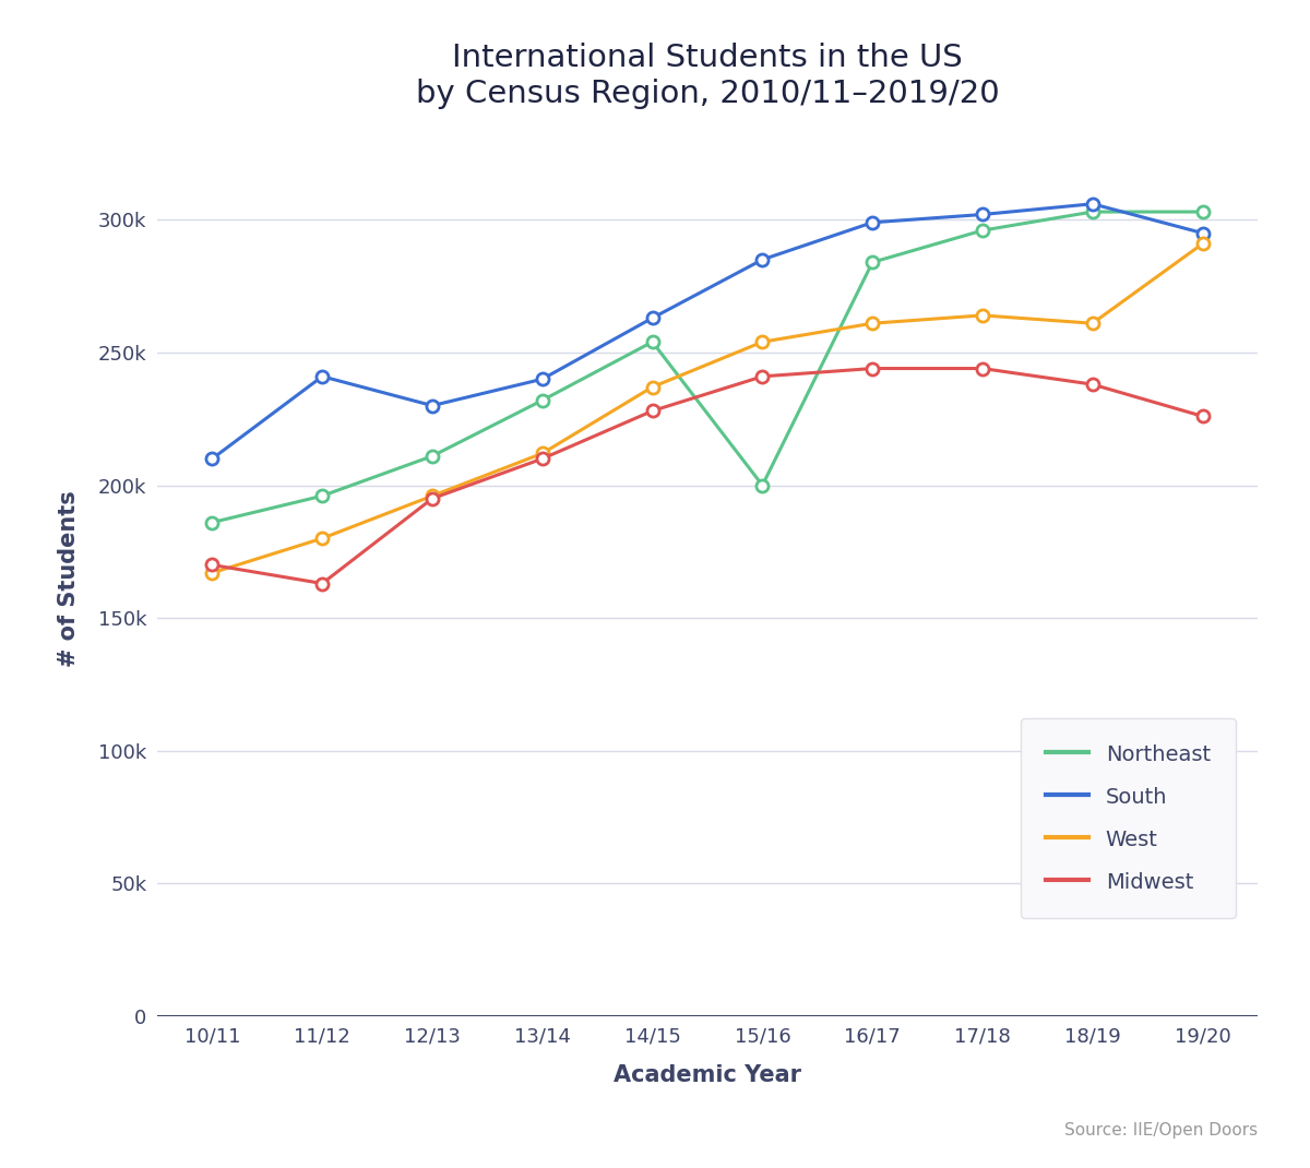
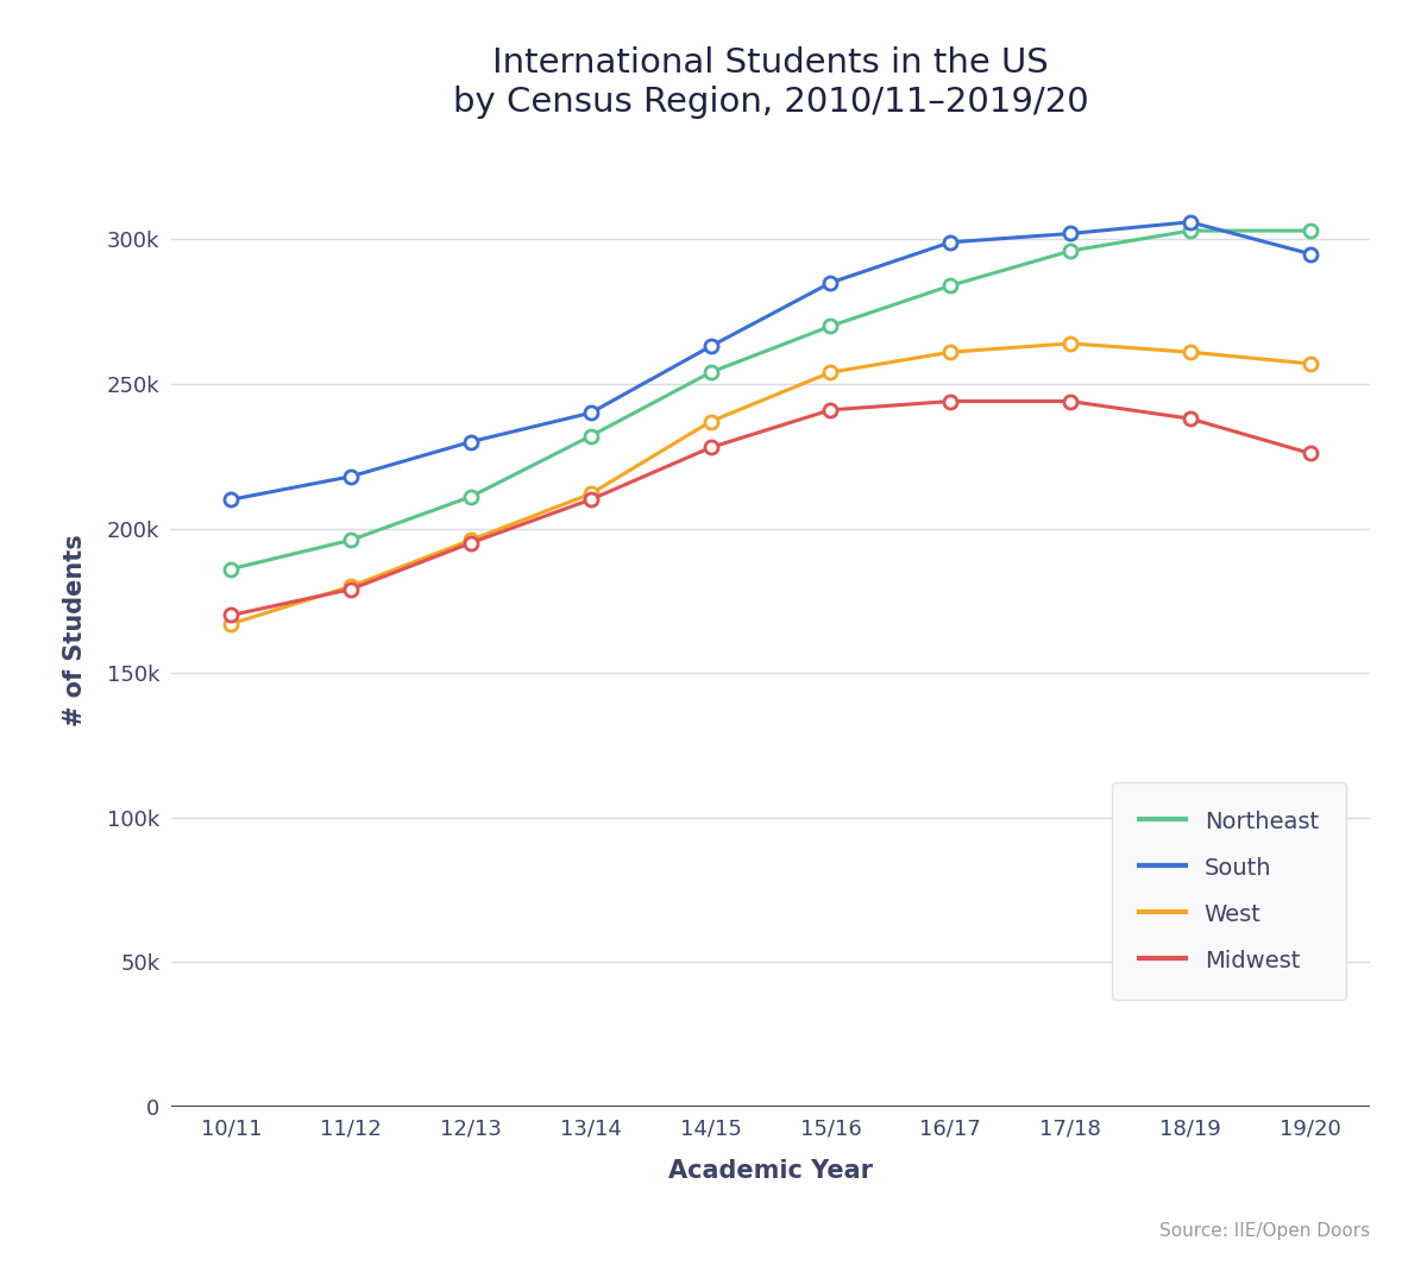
South/11/12: 241k -> 218k
Midwest/11/12: 163k -> 179k
Northeast/15/16: 200k -> 270k
West/19/20: 291k -> 257k
